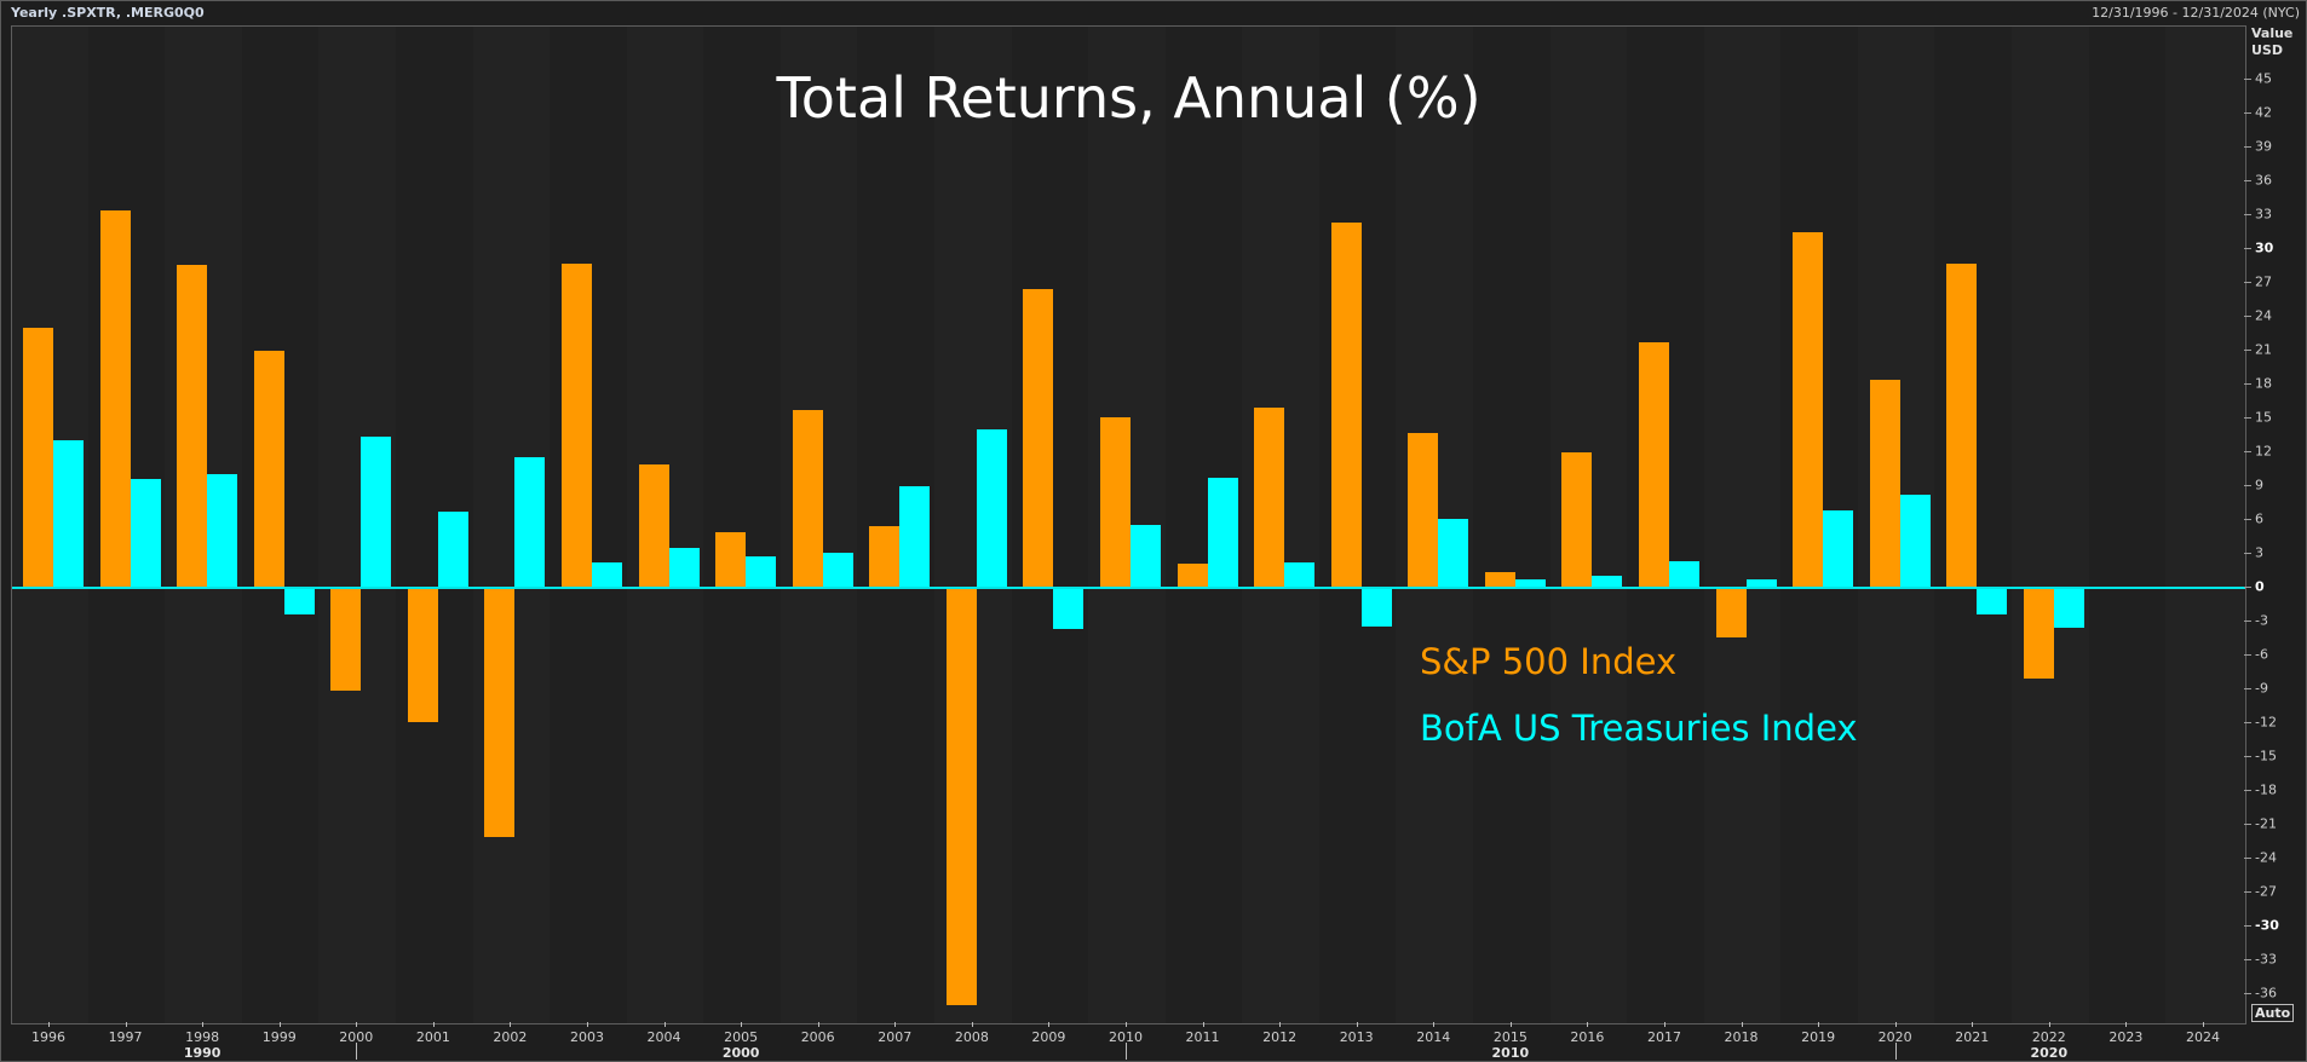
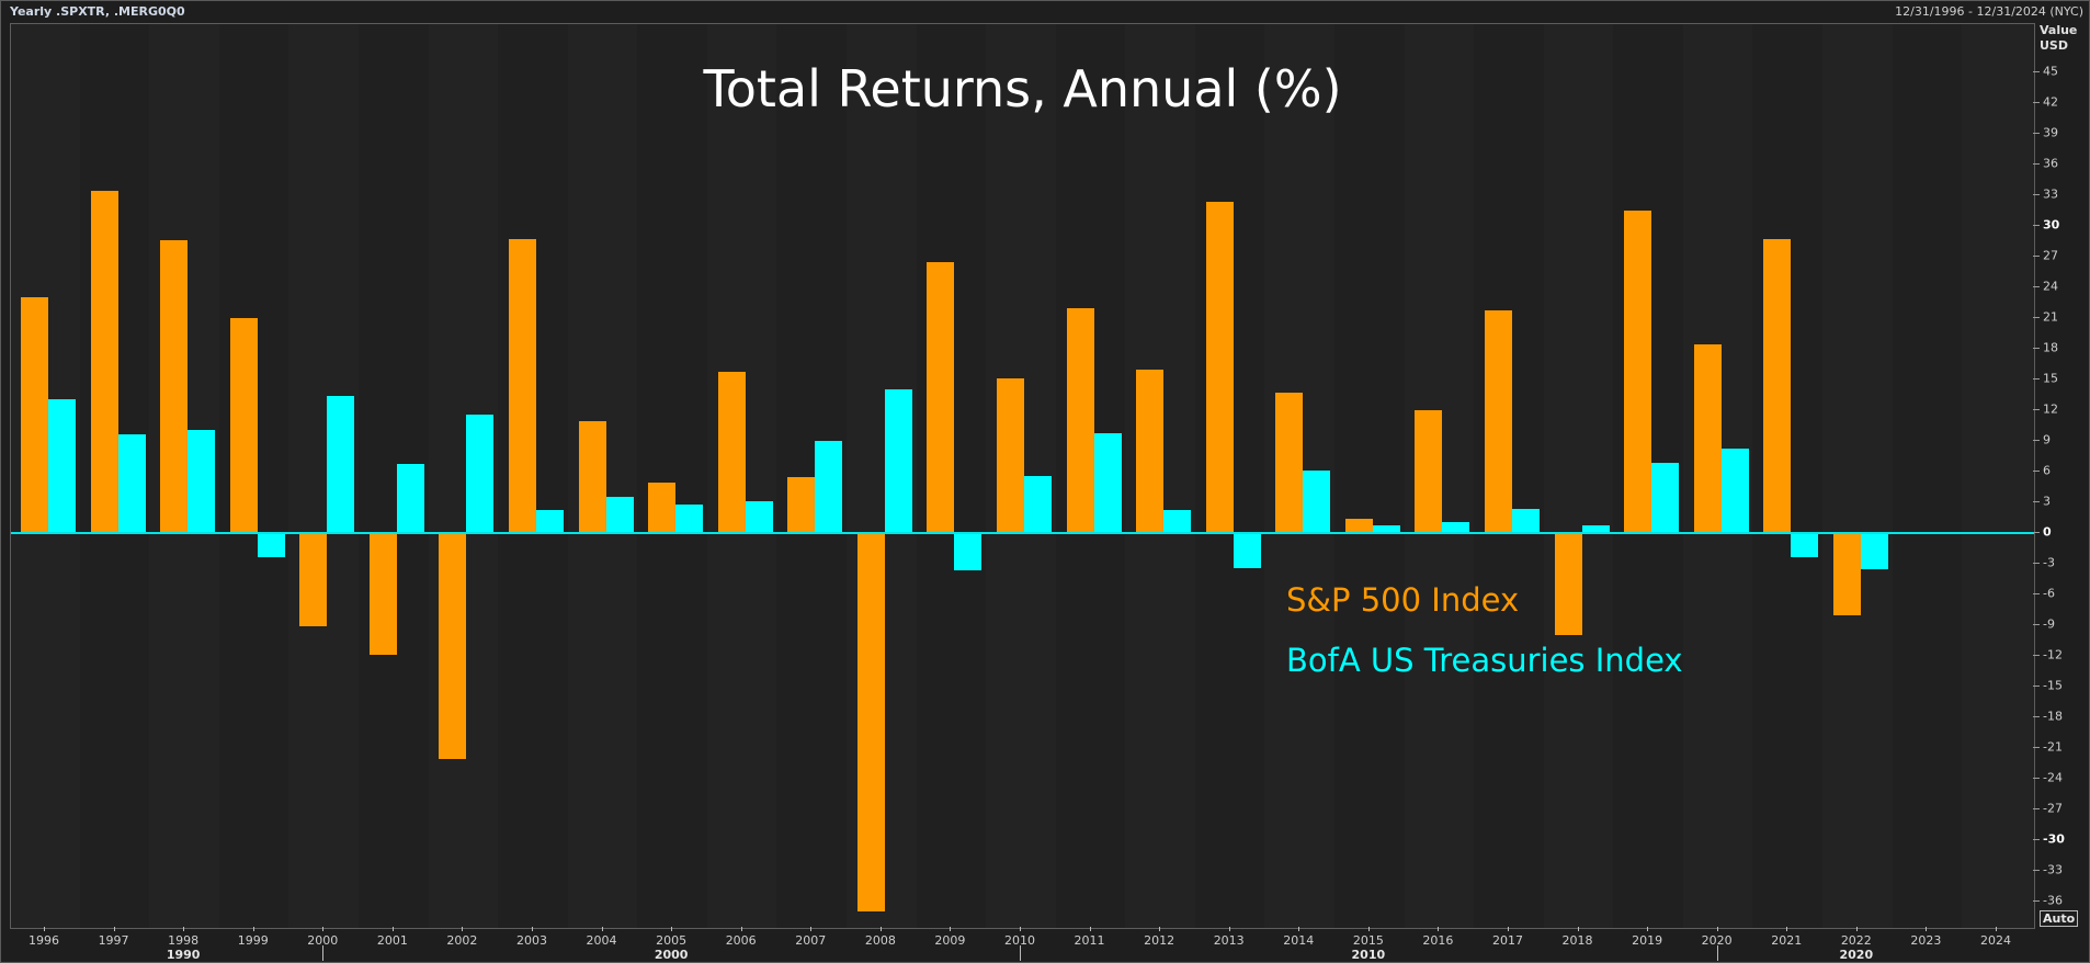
S&P 500 Index/2011: 2 -> 22
S&P 500 Index/2018: -4 -> -10
